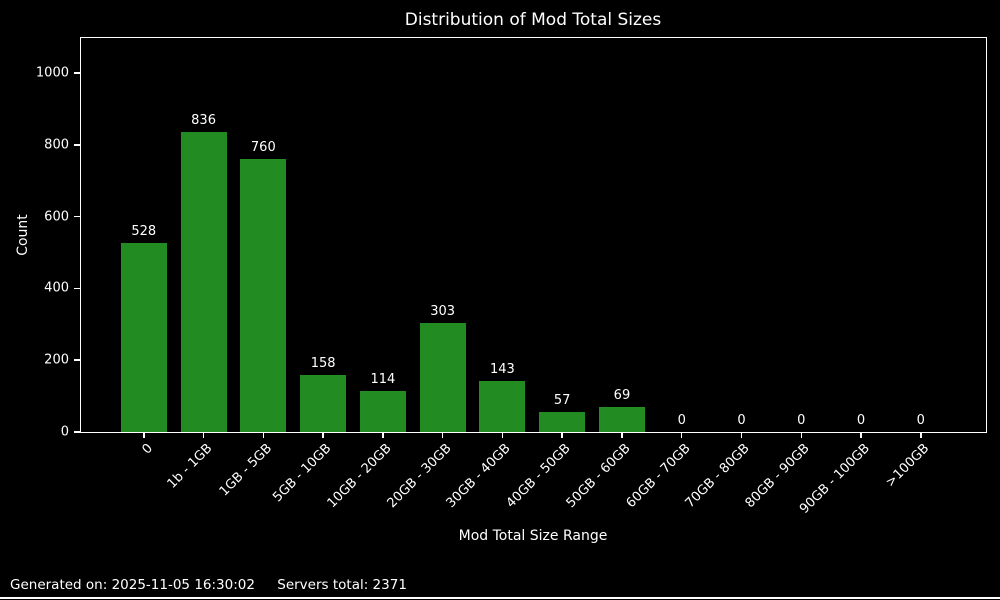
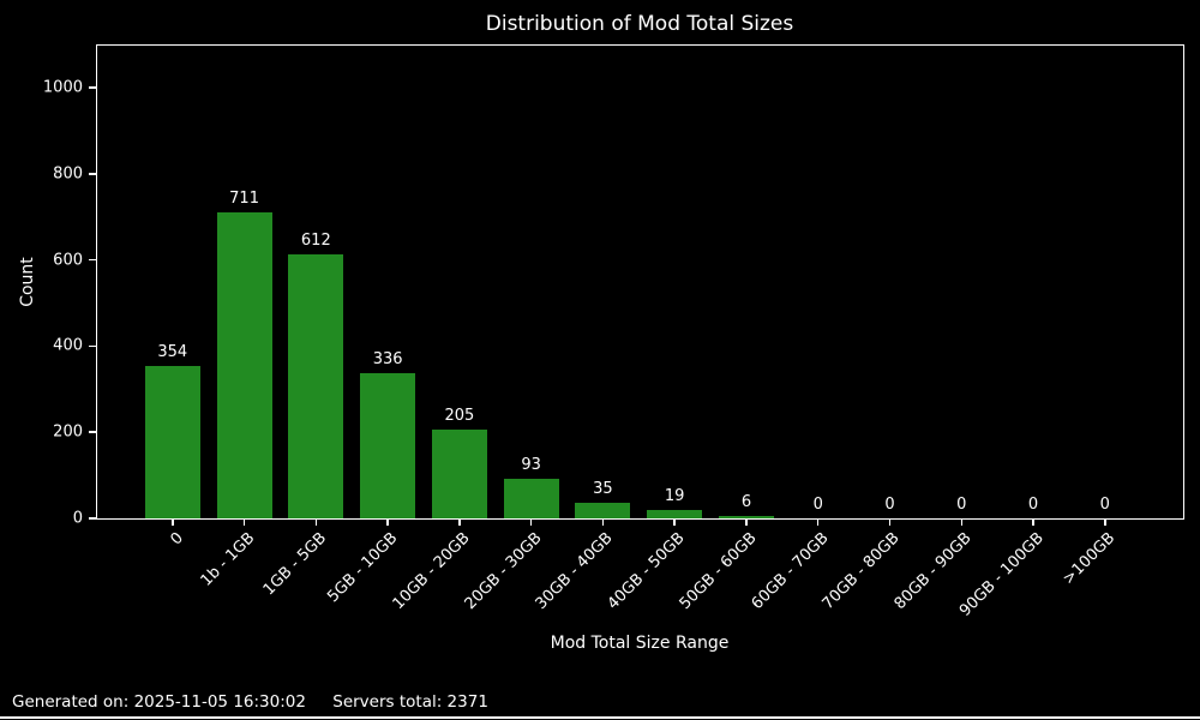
0: 528 -> 354
1b - 1GB: 836 -> 711
1GB - 5GB: 760 -> 612
5GB - 10GB: 158 -> 336
10GB - 20GB: 114 -> 205
20GB - 30GB: 303 -> 93
30GB - 40GB: 143 -> 35
40GB - 50GB: 57 -> 19
50GB - 60GB: 69 -> 6
